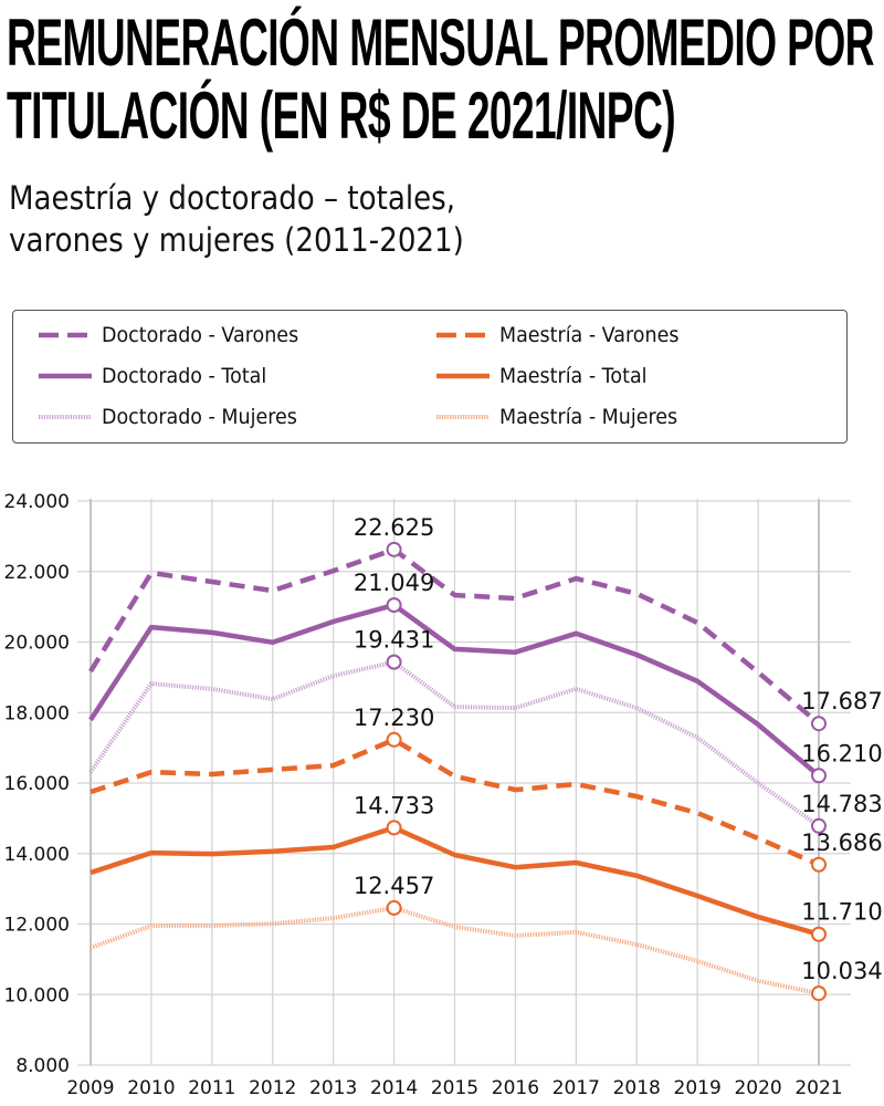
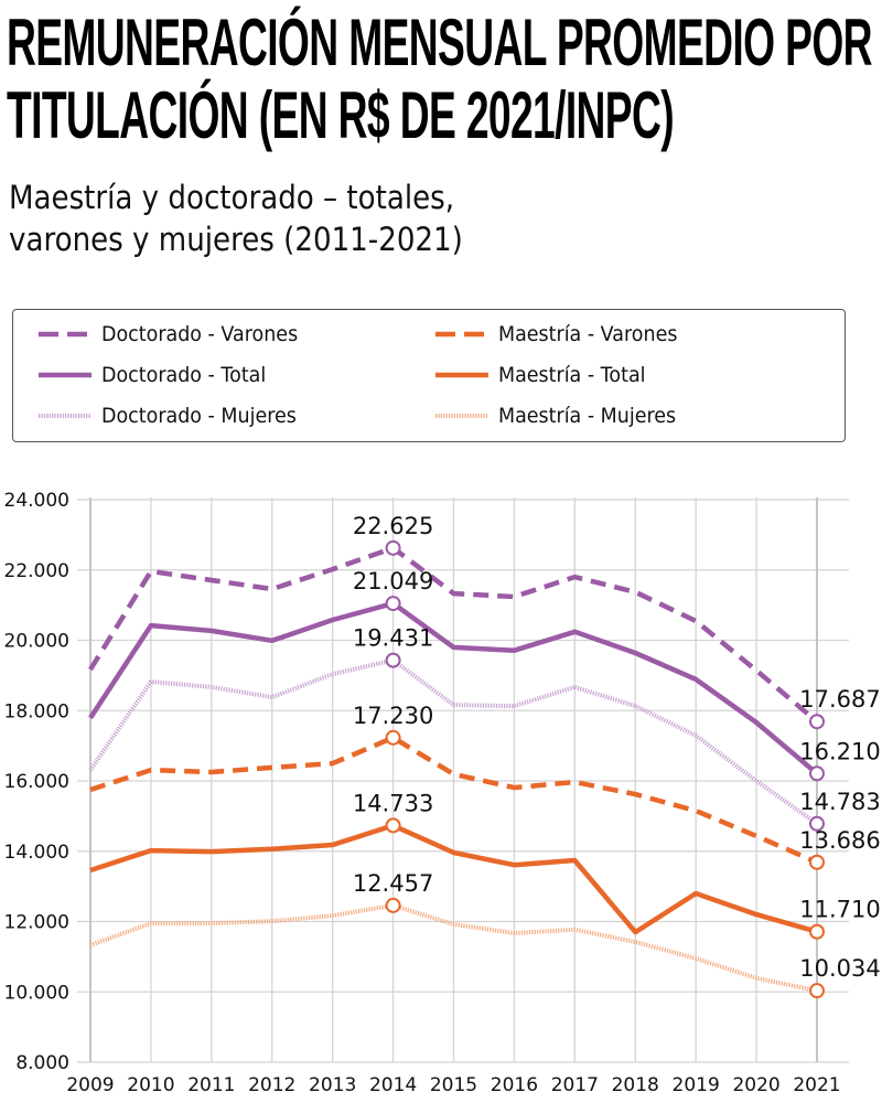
Maestría - Total/2018: 13400 -> 11700
